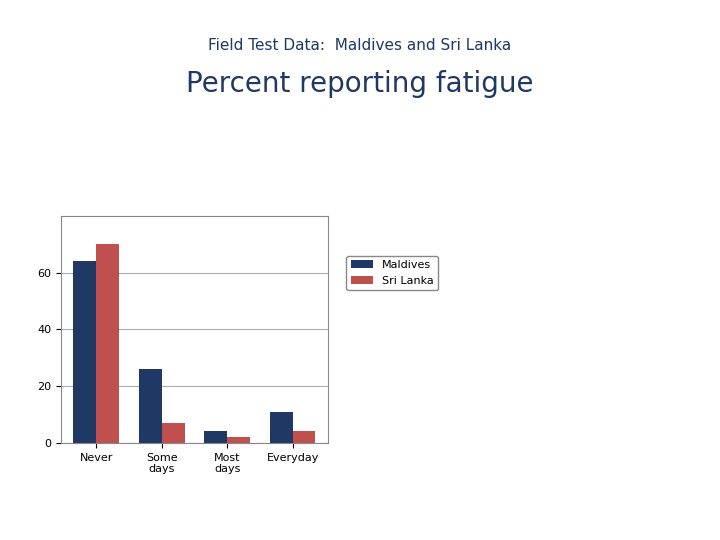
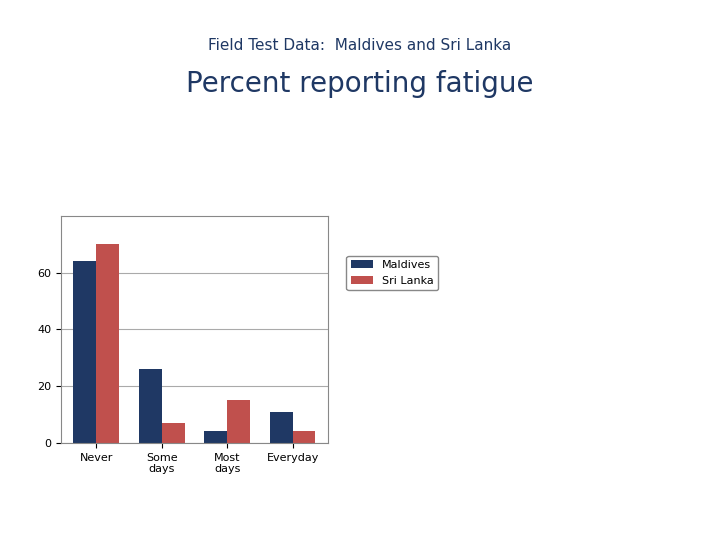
Sri Lanka/Most days: 2 -> 15
